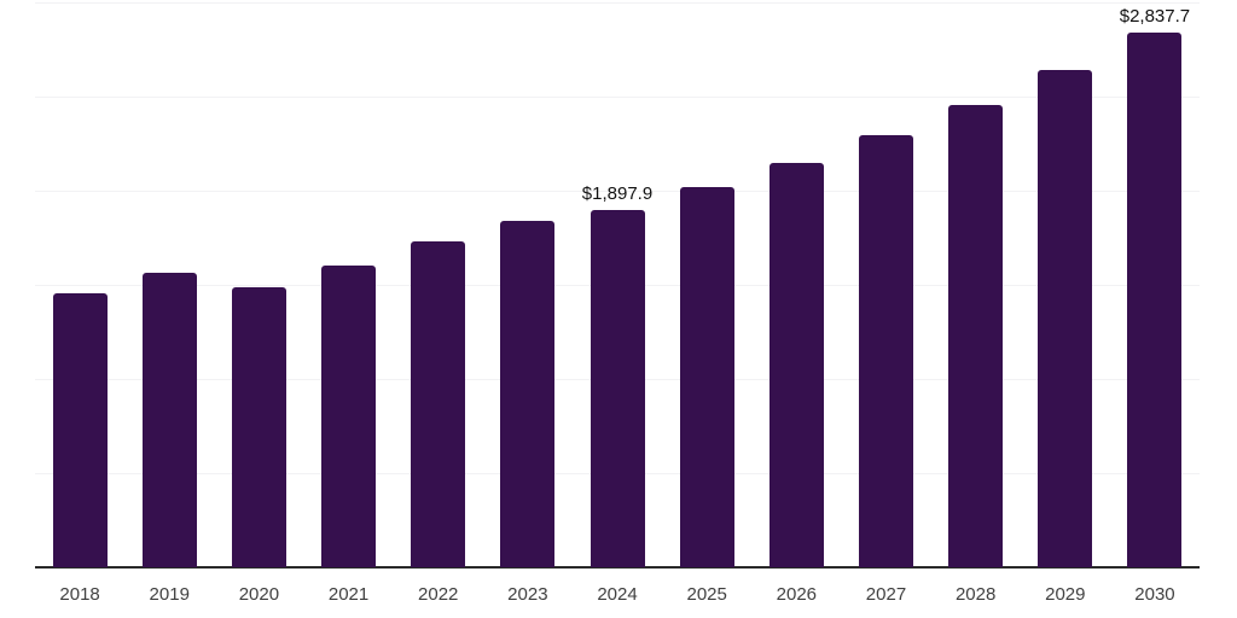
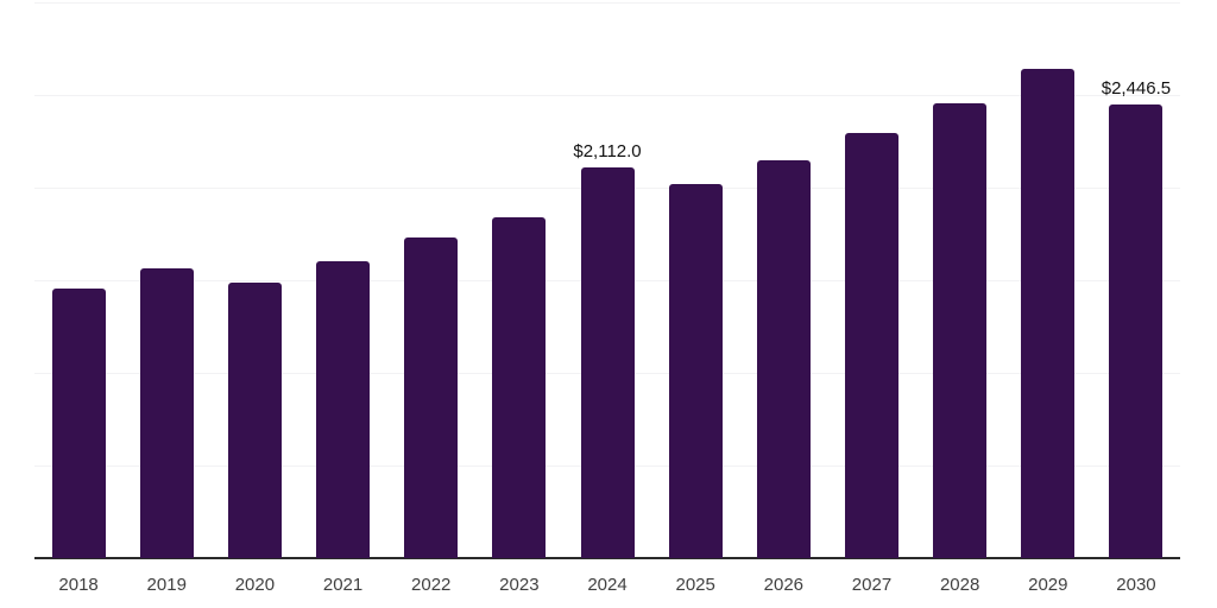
2024: $1,897.9 -> $2,112.0
2030: $2,837.7 -> $2,446.5
